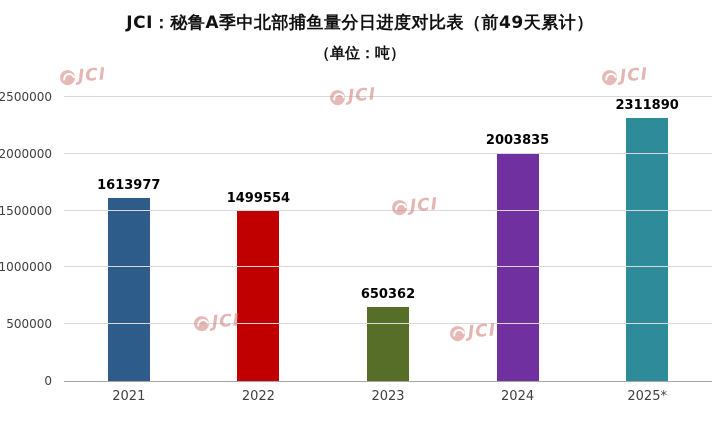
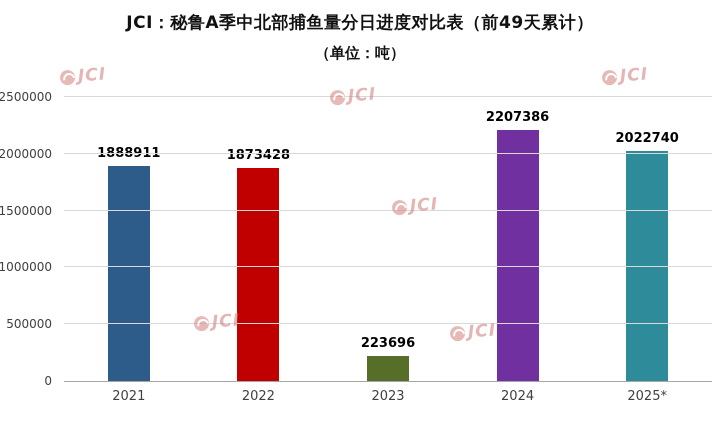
2021: 1613977 -> 1888911
2022: 1499554 -> 1873428
2023: 650362 -> 223696
2024: 2003835 -> 2207386
2025*: 2311890 -> 2022740
